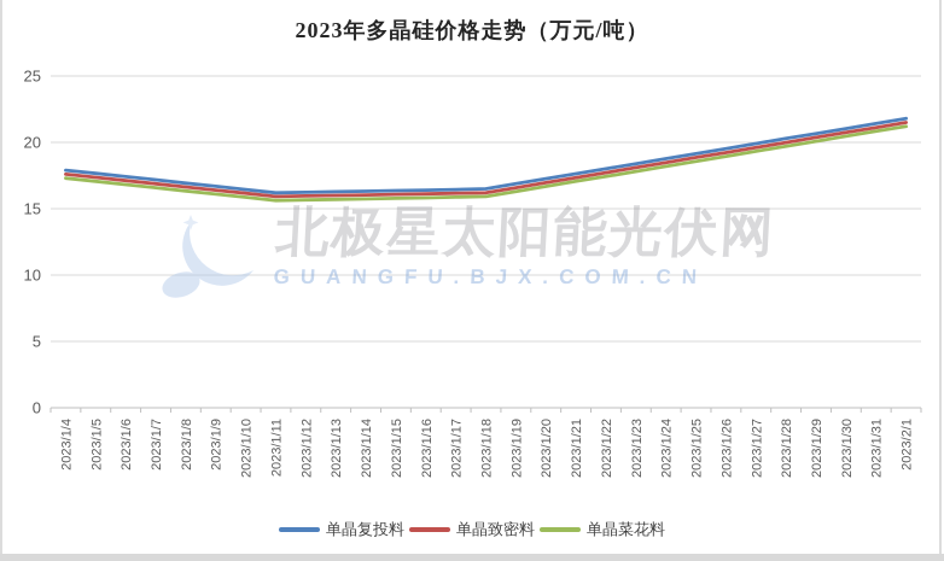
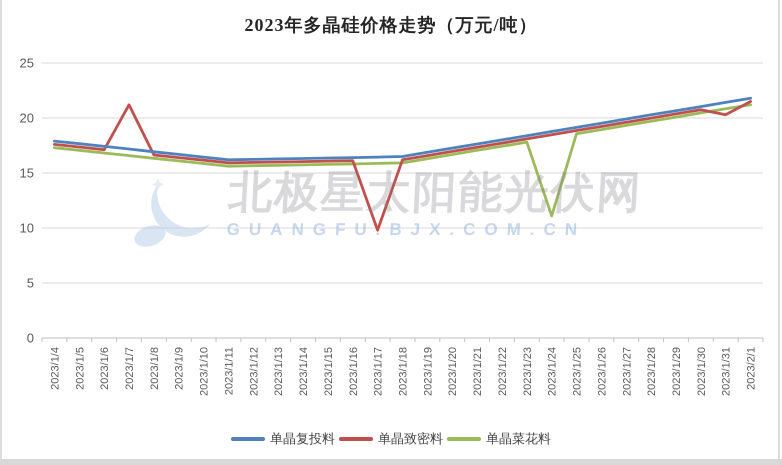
单晶致密料/2023/1/7: 16.9 -> 21.2
单晶致密料/2023/1/17: 16.2 -> 9.8
单晶菜花料/2023/1/24: 18.2 -> 11.1
单晶致密料/2023/1/31: 21.1 -> 20.3
